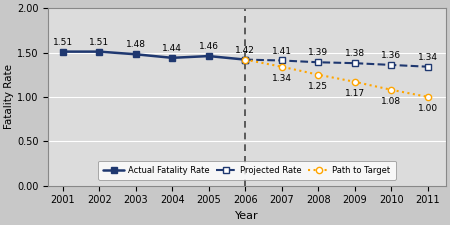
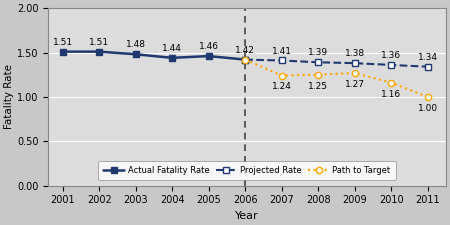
Path to Target/2007: 1.34 -> 1.24
Path to Target/2009: 1.17 -> 1.27
Path to Target/2010: 1.08 -> 1.16
